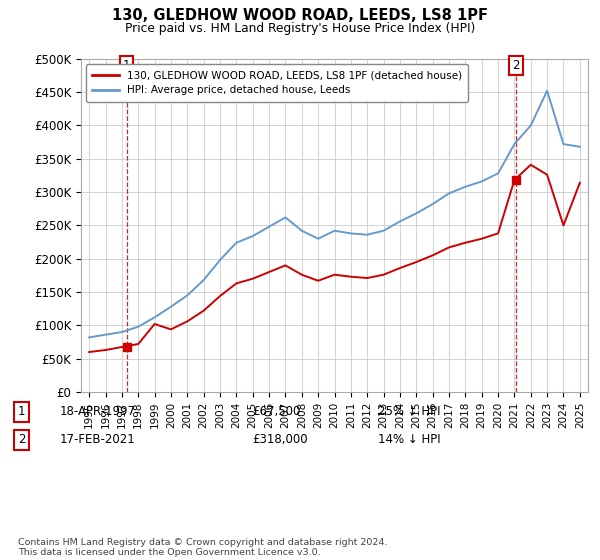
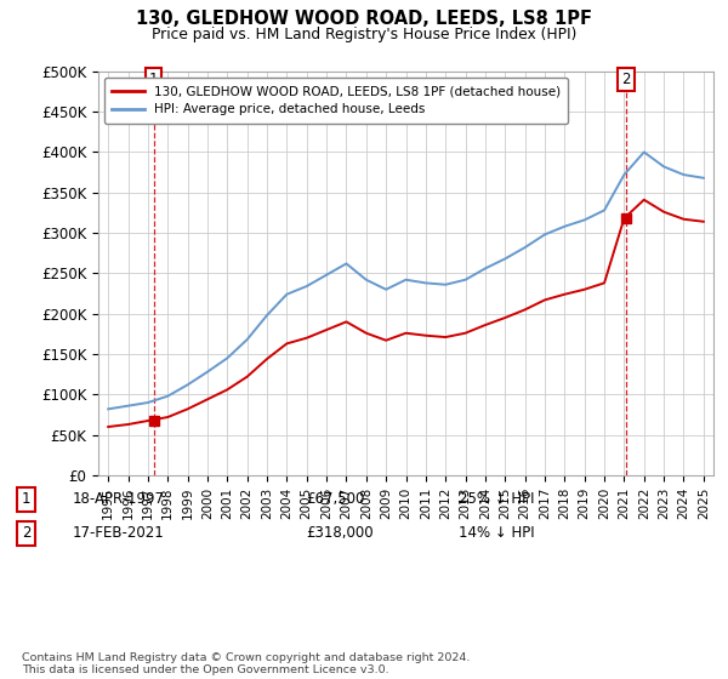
130, GLEDHOW WOOD ROAD, LEEDS, LS8 1PF (detached house)/1999: £102K -> £82K
HPI: Average price, detached house, Leeds/2023: £452K -> £382K
130, GLEDHOW WOOD ROAD, LEEDS, LS8 1PF (detached house)/2024: £250K -> £317K
